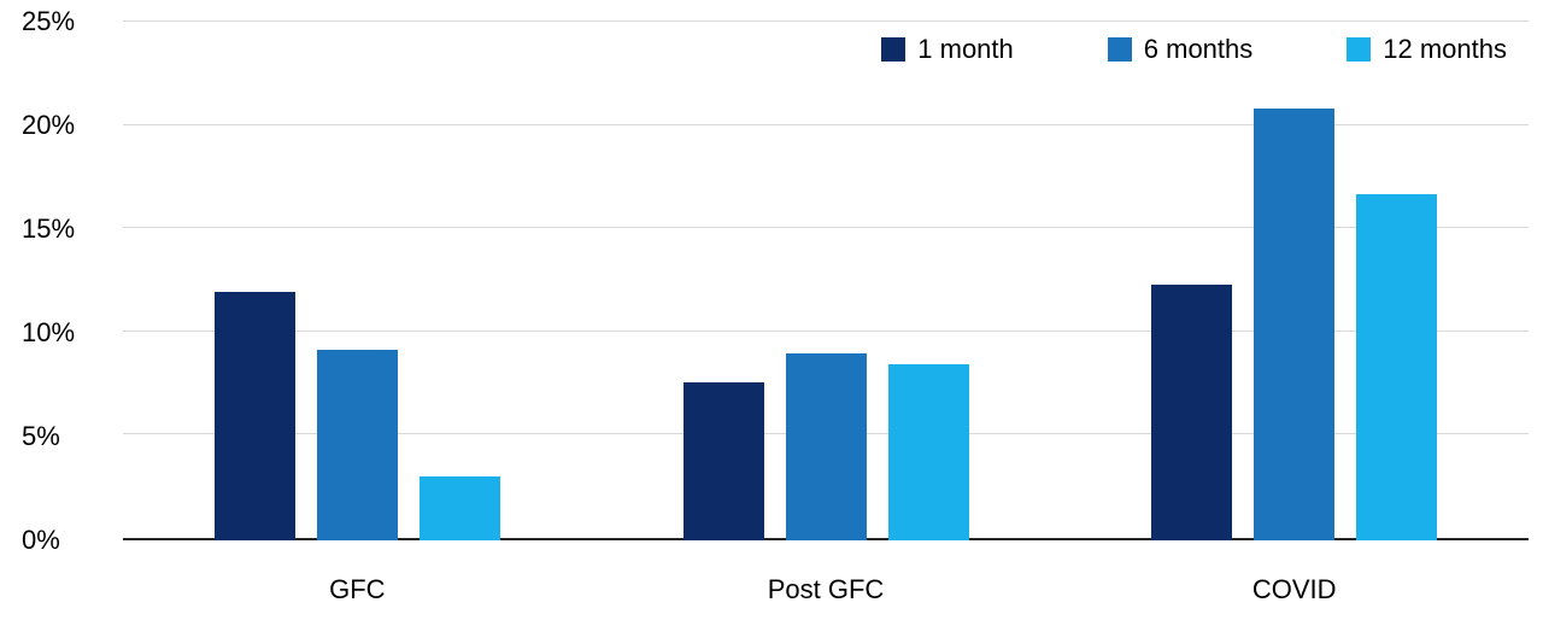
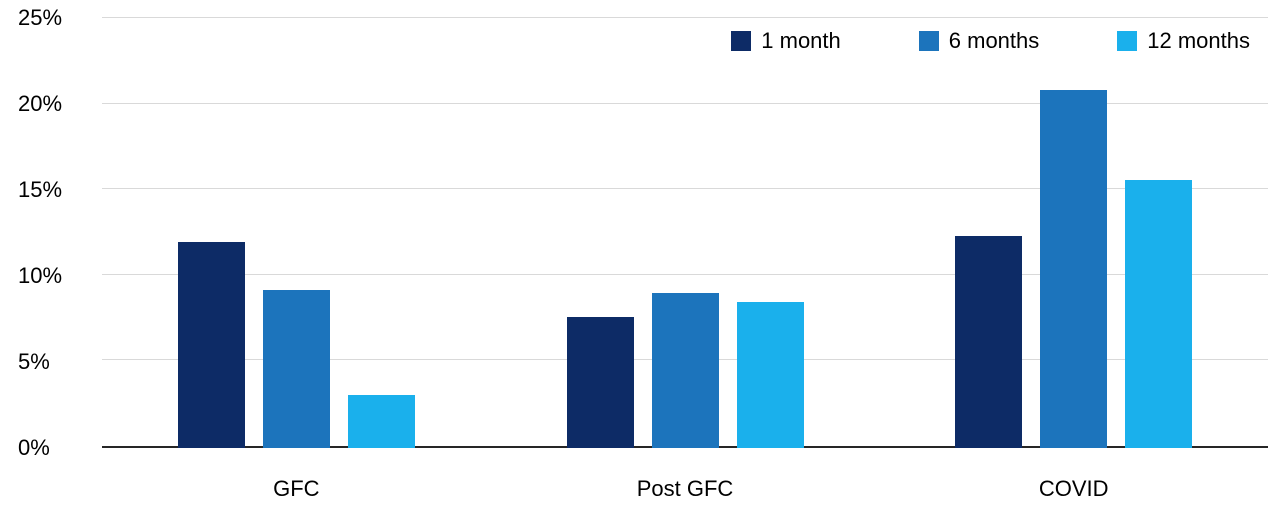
12 months/COVID: 16.7% -> 15.6%
